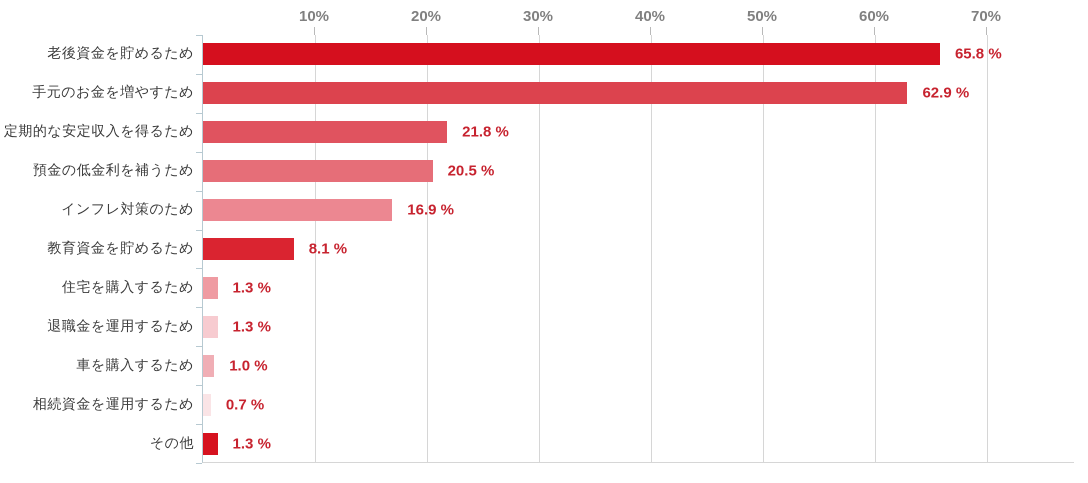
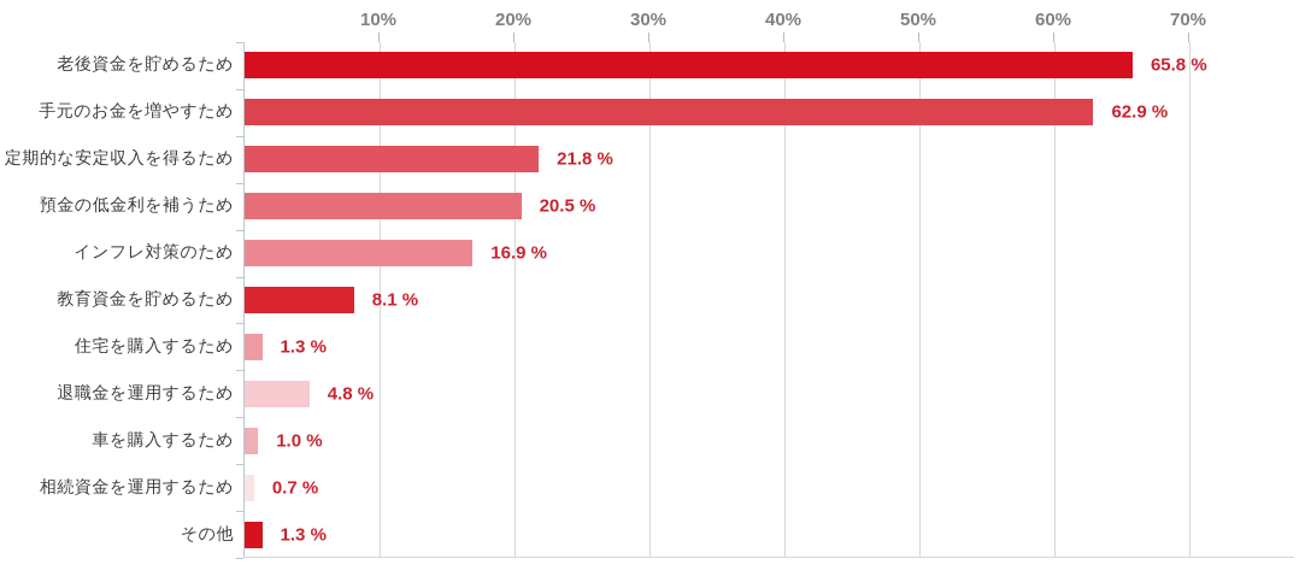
退職金を運用するため: 1.3 -> 4.8
